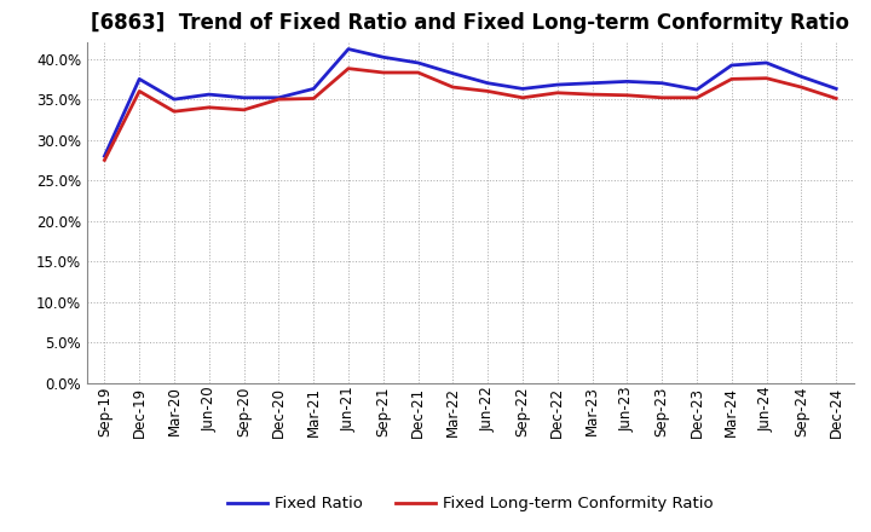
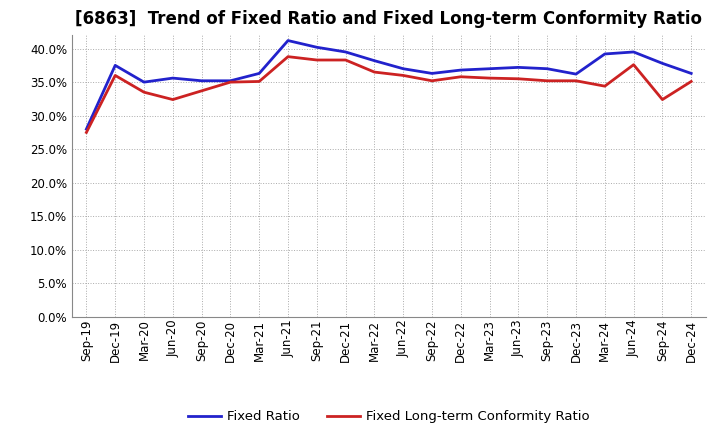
Fixed Long-term Conformity Ratio/Jun-20: 34.0% -> 32.4%
Fixed Long-term Conformity Ratio/Mar-24: 37.5% -> 34.4%
Fixed Long-term Conformity Ratio/Sep-24: 36.5% -> 32.4%
